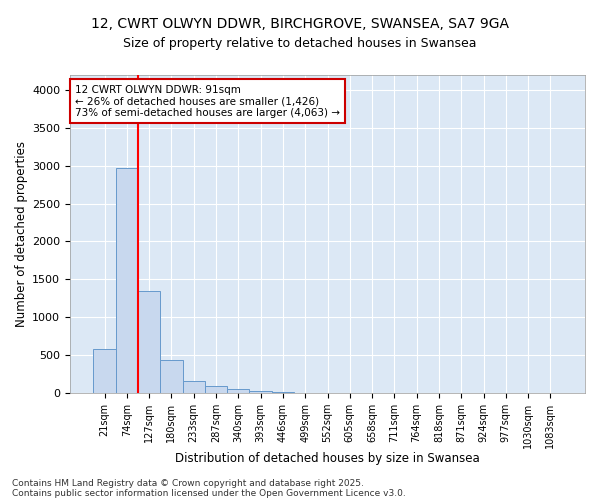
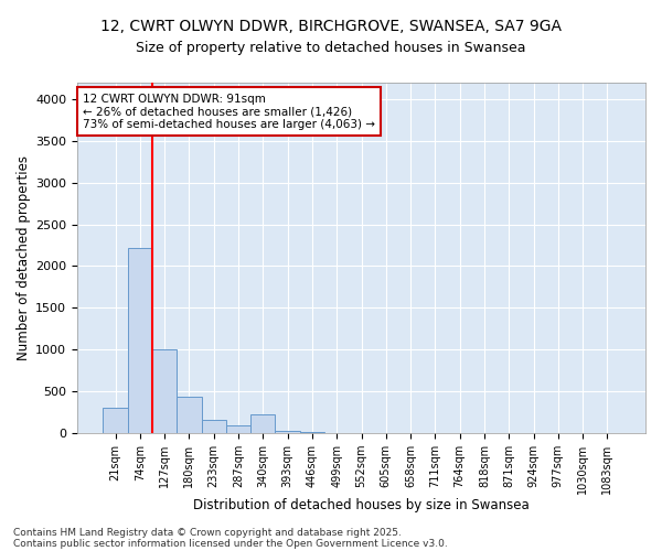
21sqm: 580 -> 300
74sqm: 2980 -> 2220
127sqm: 1340 -> 1000
340sqm: 50 -> 220
